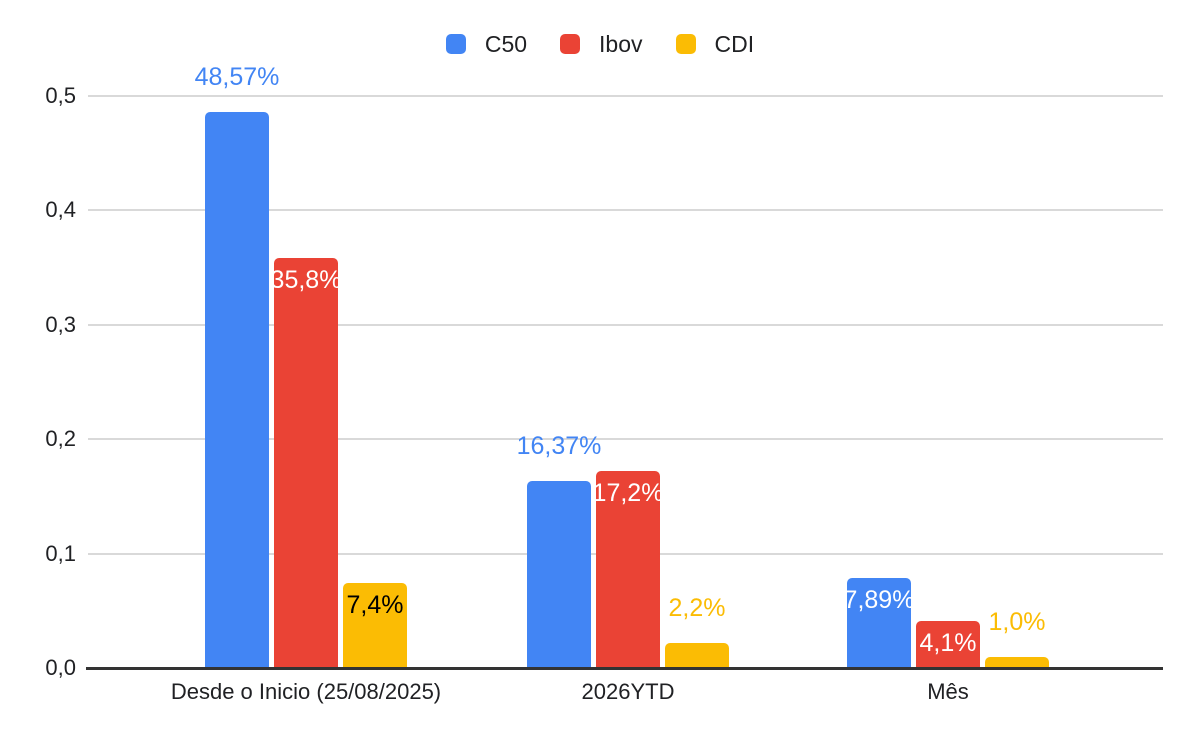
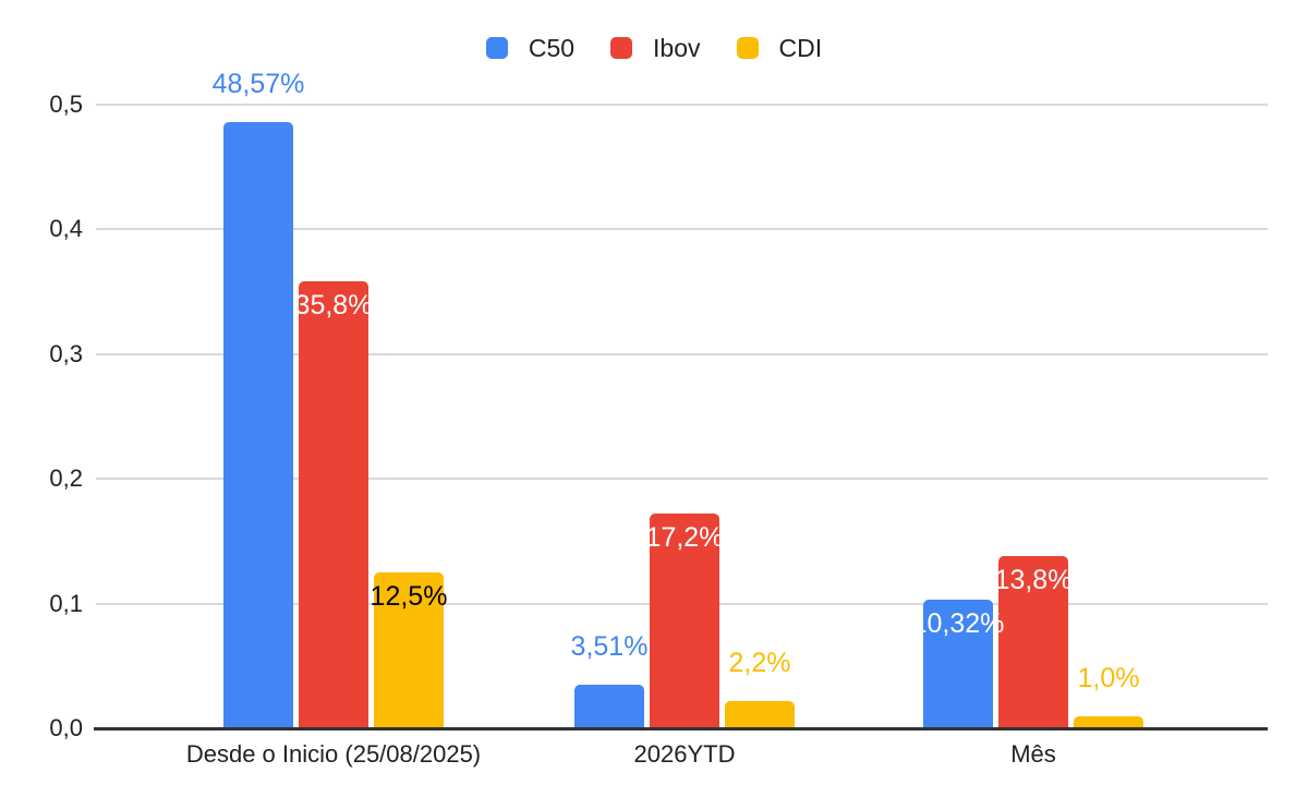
CDI/Desde o Inicio (25/08/2025): 7,4% -> 12,5%
C50/2026YTD: 16,37% -> 3,51%
C50/Mês: 7,89% -> 10,32%
Ibov/Mês: 4,1% -> 13,8%
